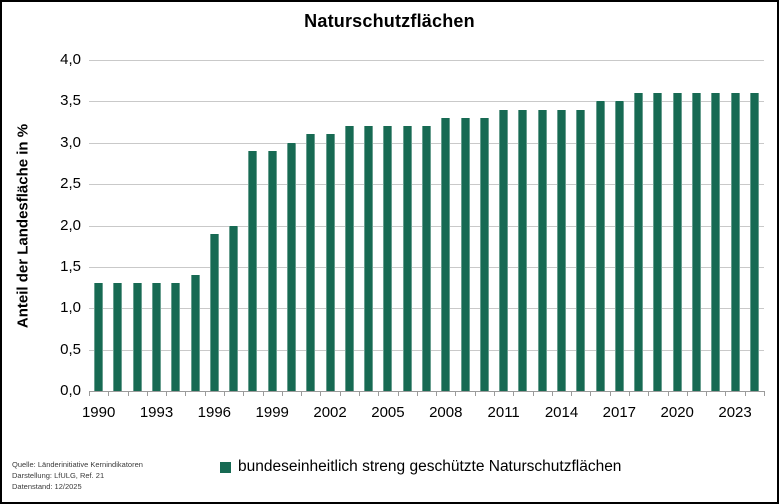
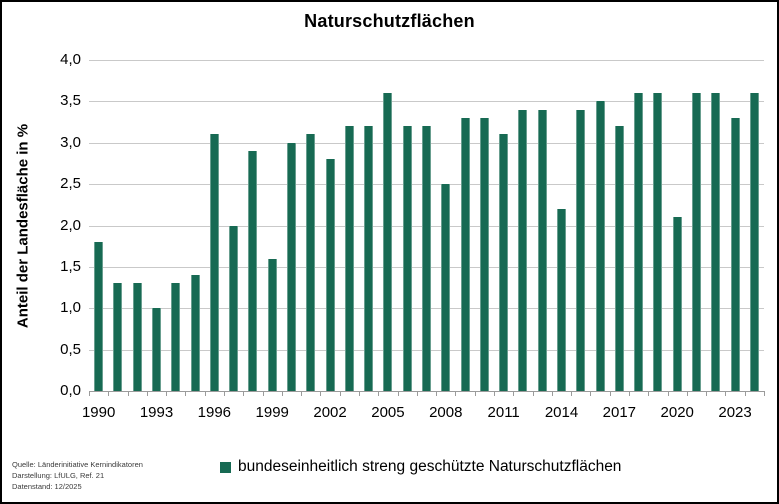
1990: 1,3 -> 1,8
1993: 1,3 -> 1,0
1996: 1,9 -> 3,1
1999: 2,9 -> 1,6
2002: 3,1 -> 2,8
2005: 3,2 -> 3,6
2008: 3,3 -> 2,5
2011: 3,4 -> 3,1
2014: 3,4 -> 2,2
2017: 3,5 -> 3,2
2020: 3,6 -> 2,1
2023: 3,6 -> 3,3
